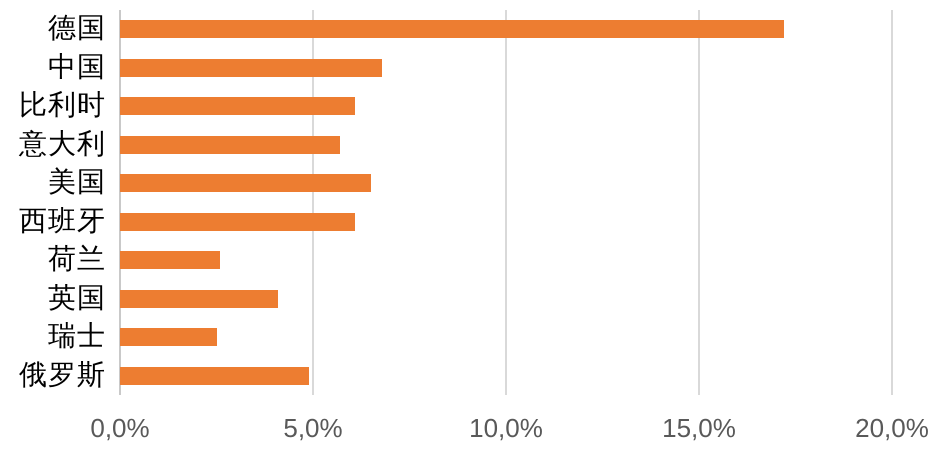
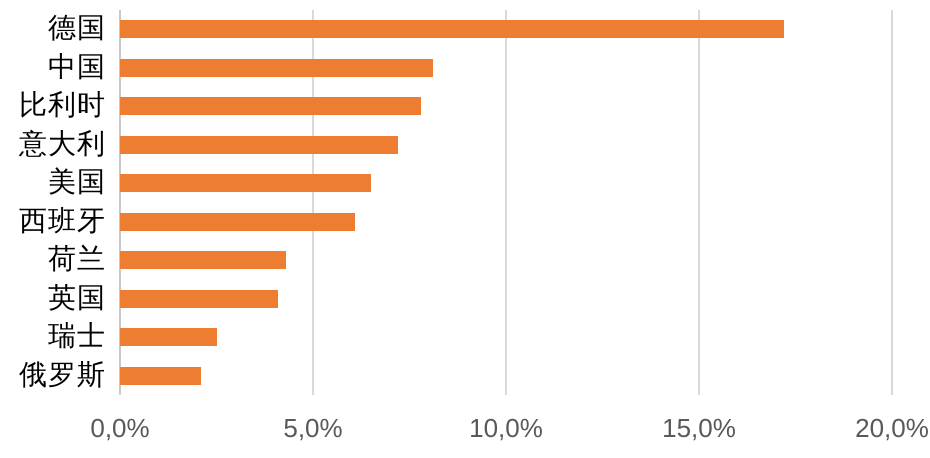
中国: 6,8% -> 8,1%
比利时: 6,1% -> 7,8%
意大利: 5,7% -> 7,2%
荷兰: 2,6% -> 4,3%
俄罗斯: 4,9% -> 2,1%
